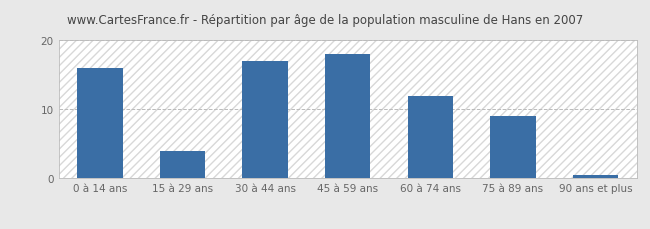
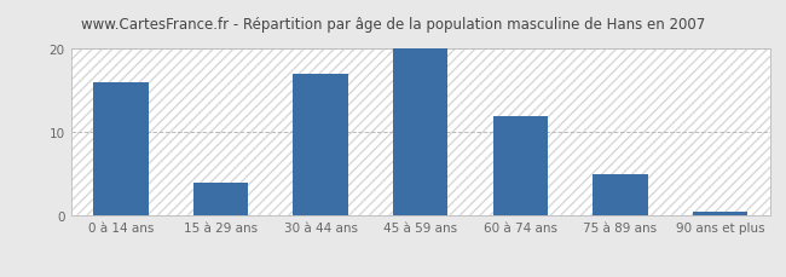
45 à 59 ans: 18.0 -> 20.0
75 à 89 ans: 9.0 -> 5.0
